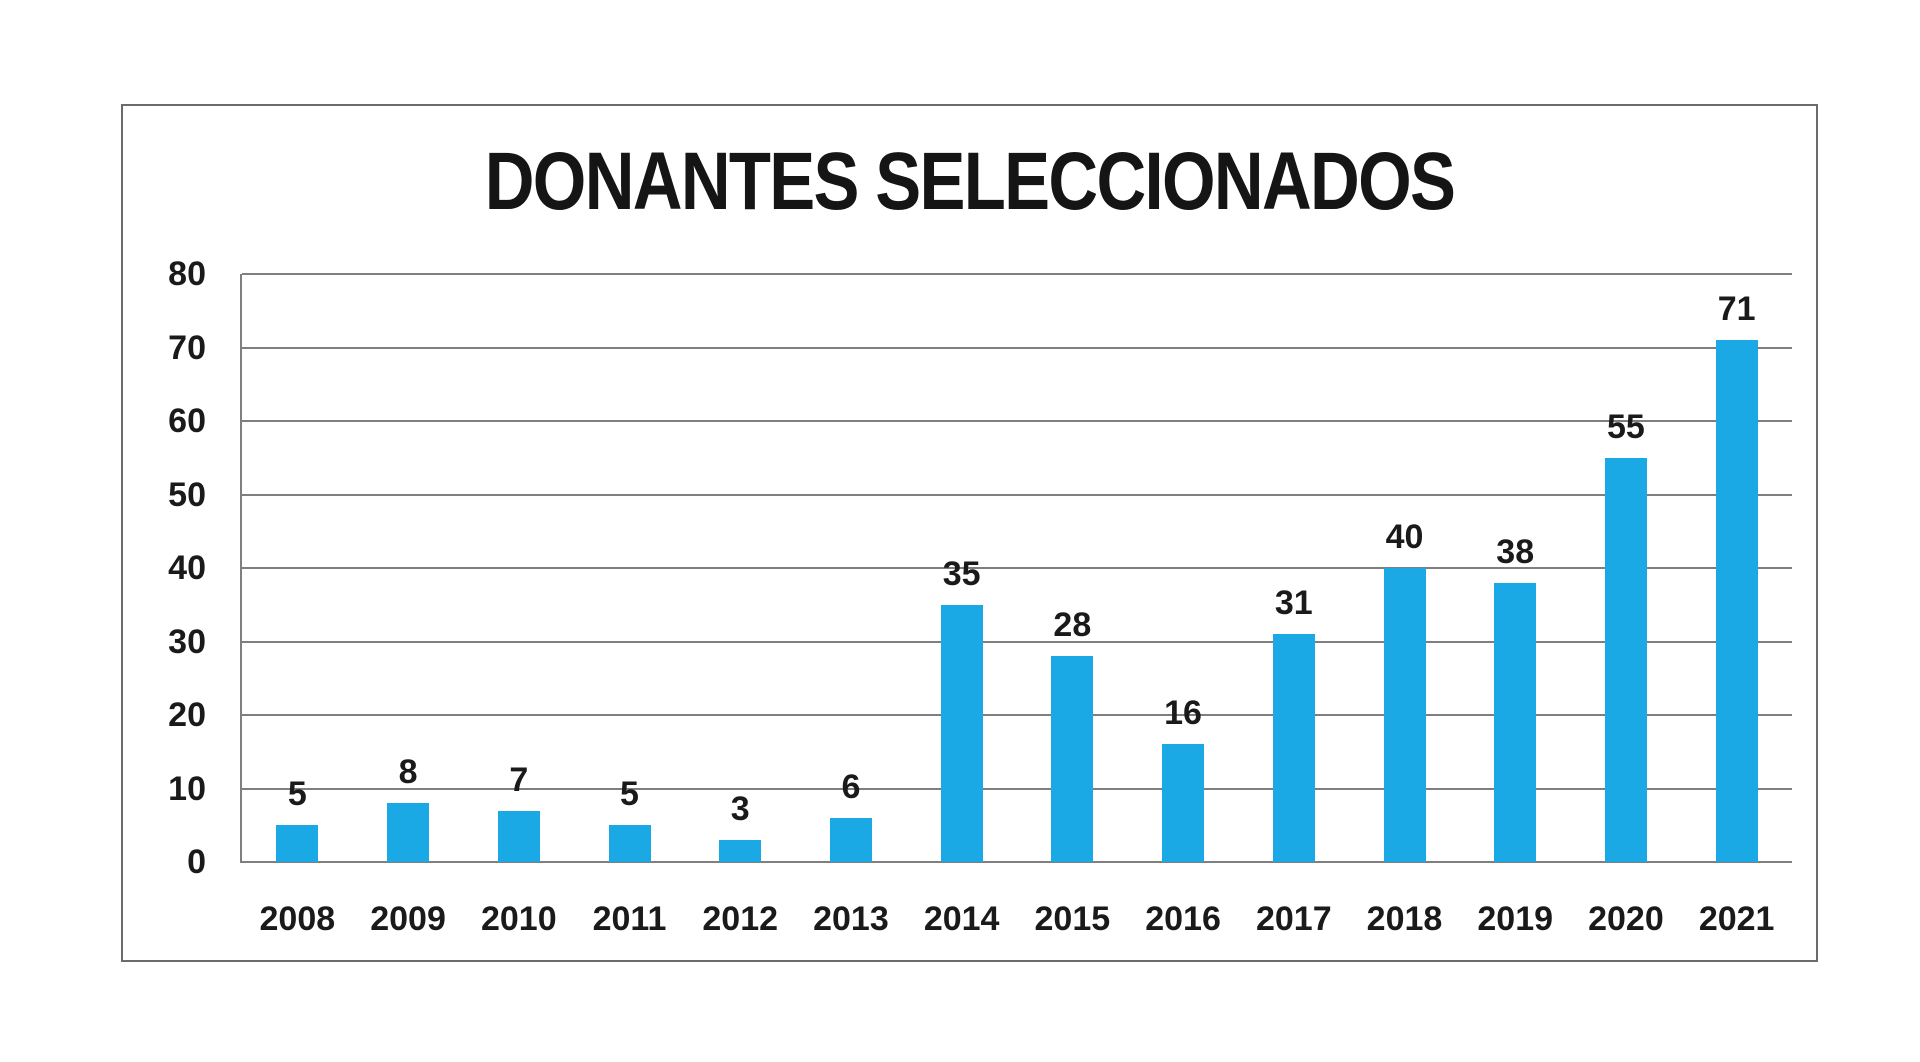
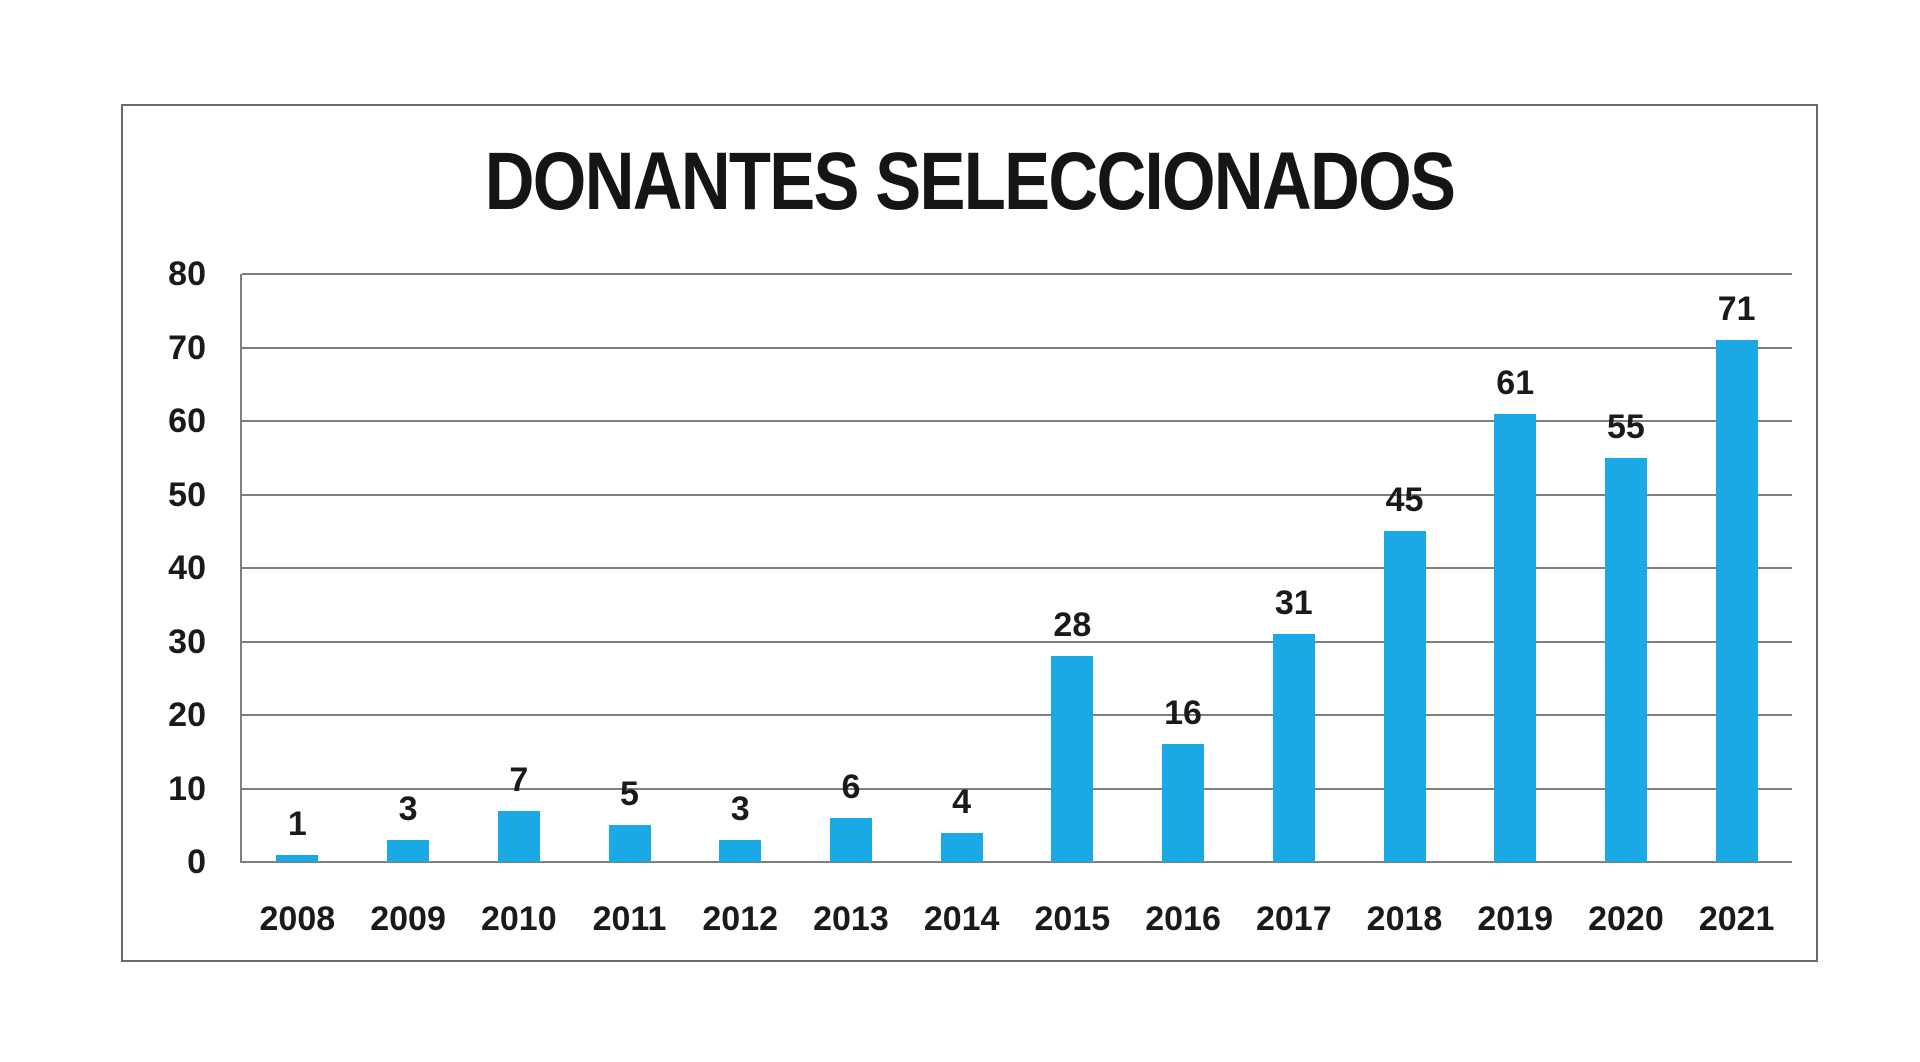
2008: 5 -> 1
2009: 8 -> 3
2014: 35 -> 4
2018: 40 -> 45
2019: 38 -> 61
